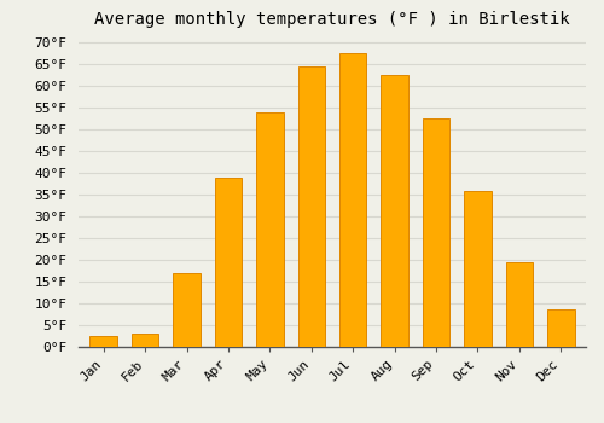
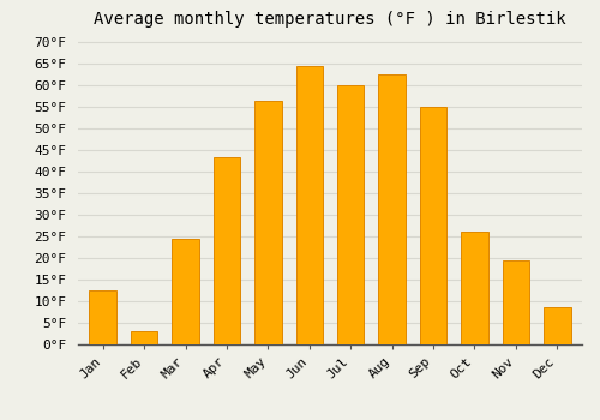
Jan: 2.5°F -> 12.5°F
Mar: 17.0°F -> 24.5°F
Apr: 39.0°F -> 43.5°F
May: 54.0°F -> 56.5°F
Jul: 67.5°F -> 60.0°F
Sep: 52.5°F -> 55.0°F
Oct: 36.0°F -> 26.0°F
